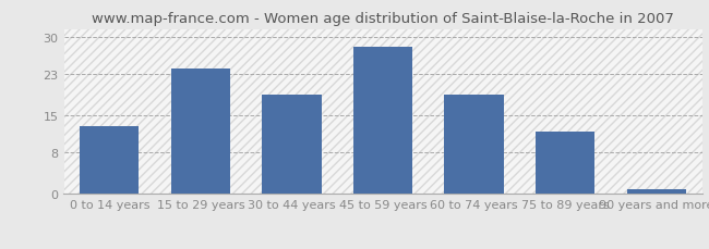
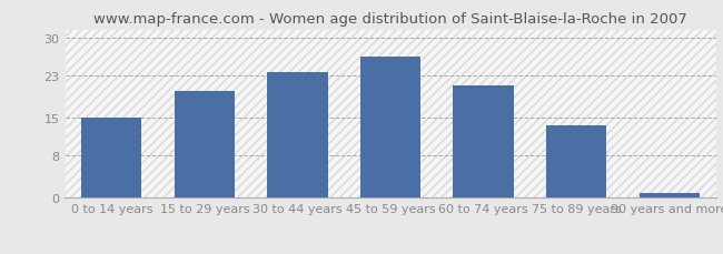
0 to 14 years: 13.0 -> 15.0
15 to 29 years: 24.0 -> 20.0
30 to 44 years: 19.0 -> 23.5
45 to 59 years: 28.0 -> 26.5
60 to 74 years: 19.0 -> 21.0
75 to 89 years: 12.0 -> 13.5
